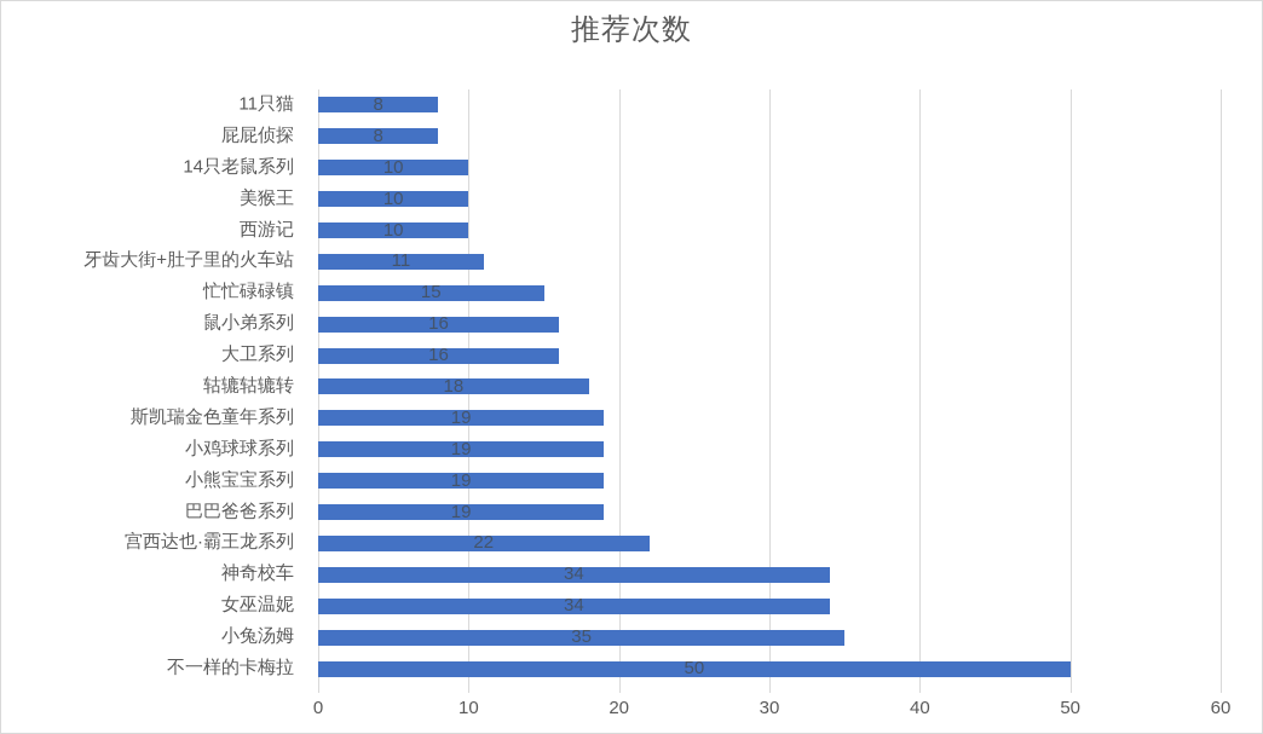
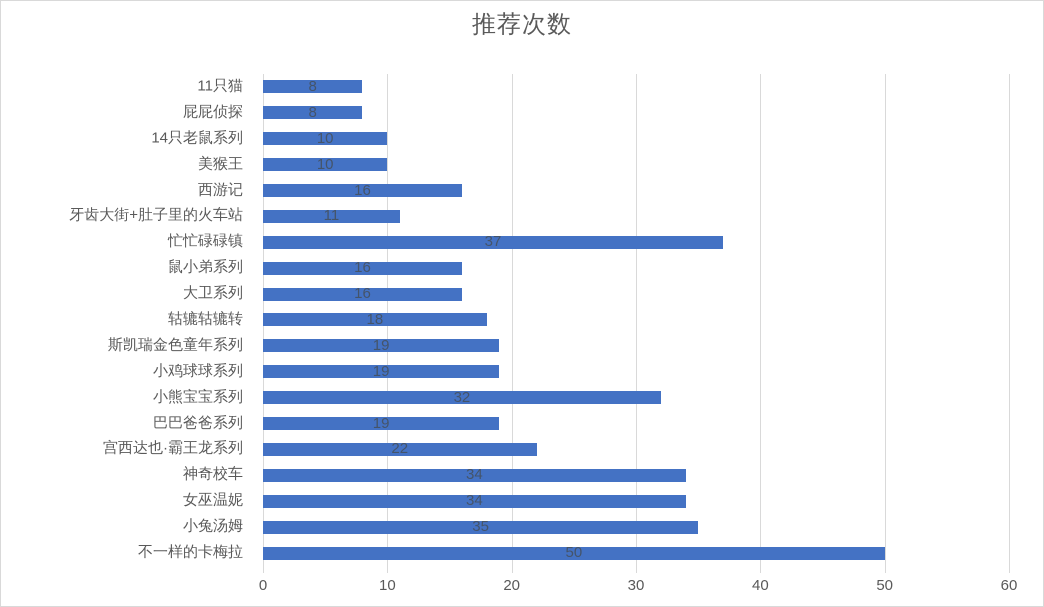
西游记: 10 -> 16
忙忙碌碌镇: 15 -> 37
小熊宝宝系列: 19 -> 32
